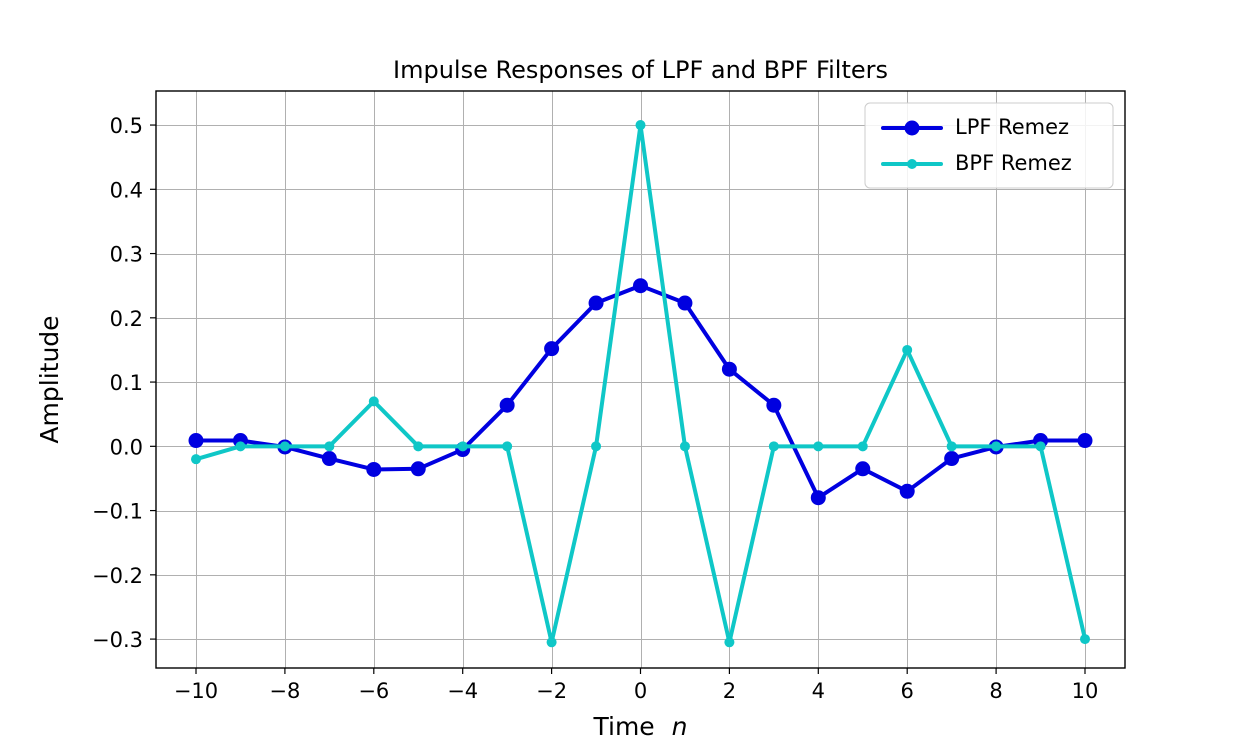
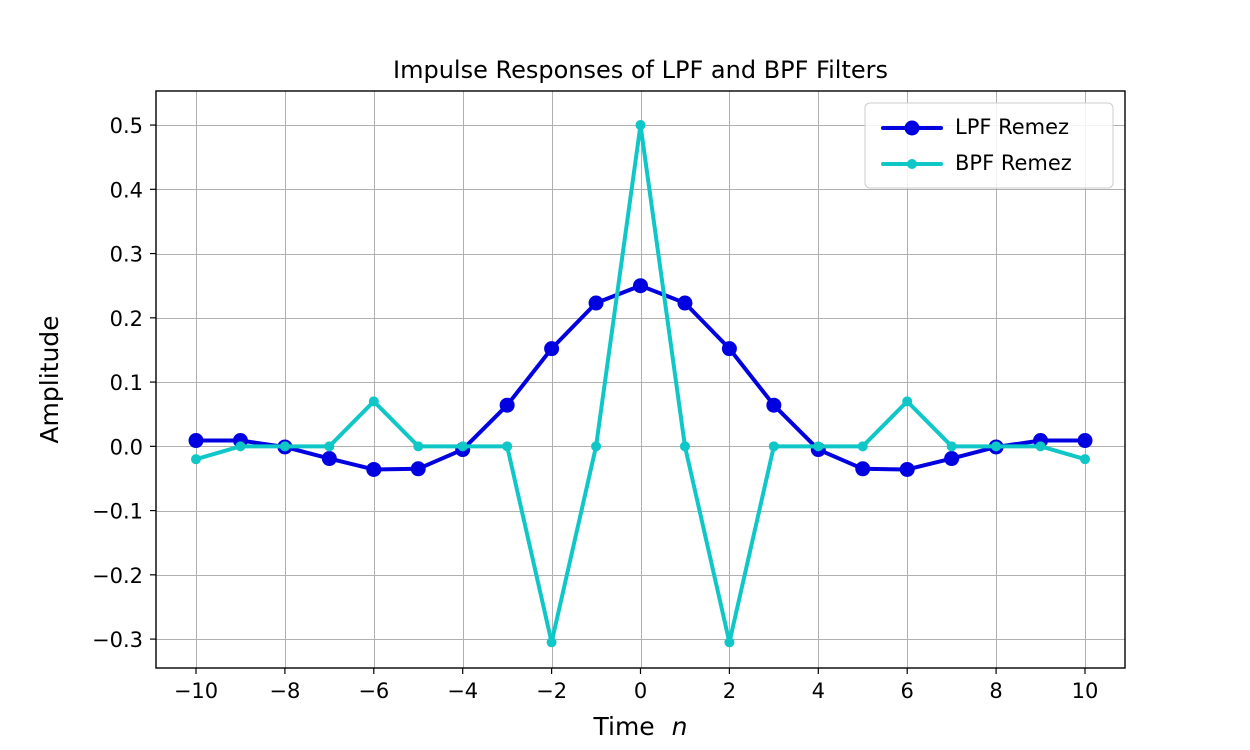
LPF Remez/2: 0.12 -> 0.15
LPF Remez/4: -0.08 -> -0.01
LPF Remez/6: -0.07 -> -0.04
BPF Remez/6: 0.15 -> 0.07
BPF Remez/10: -0.30 -> -0.02
